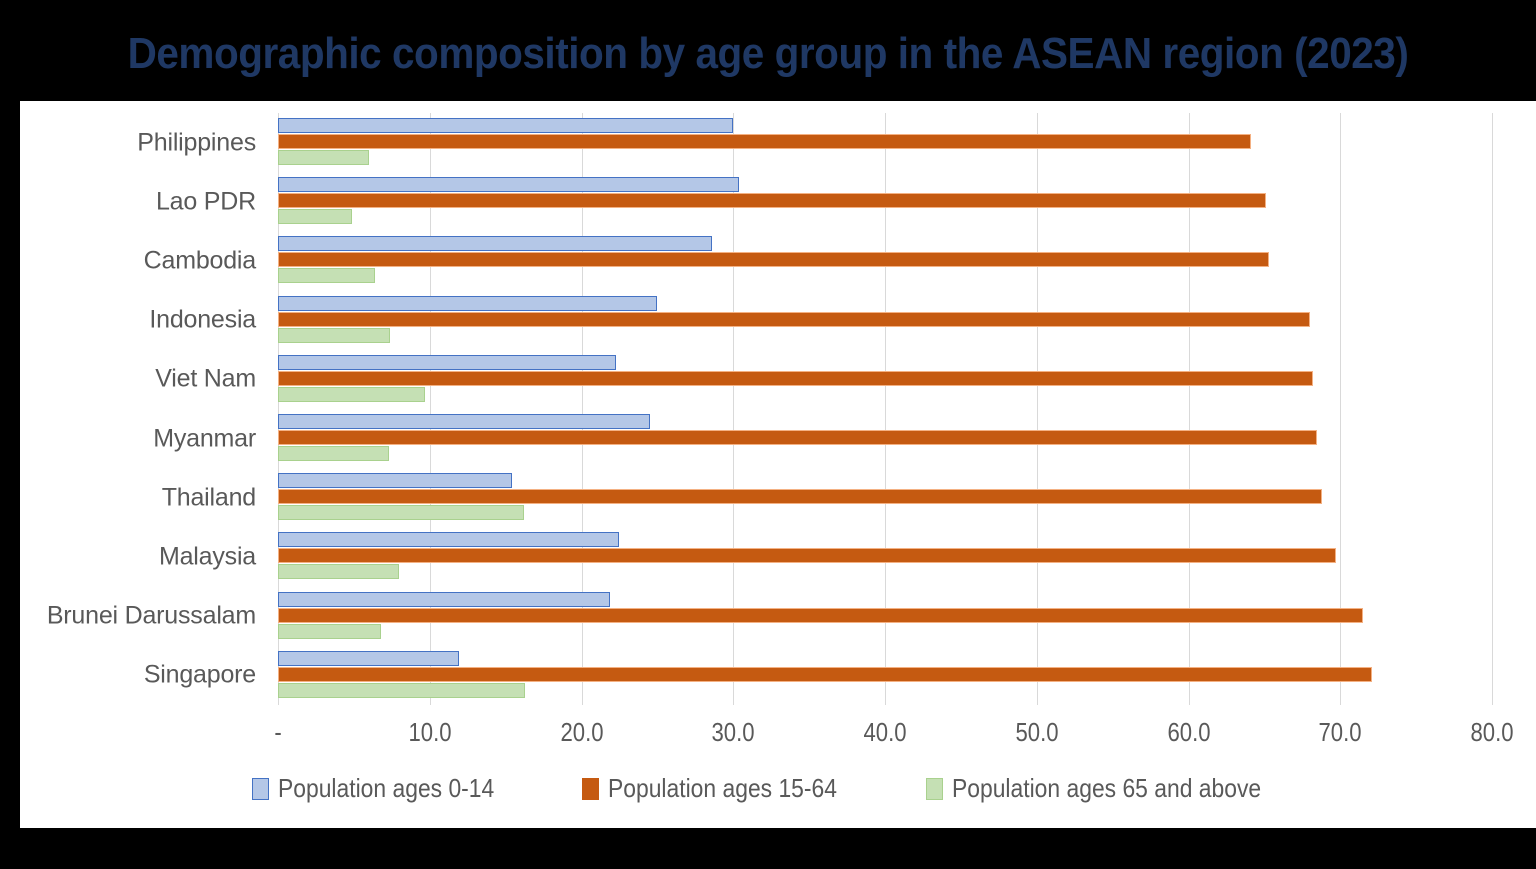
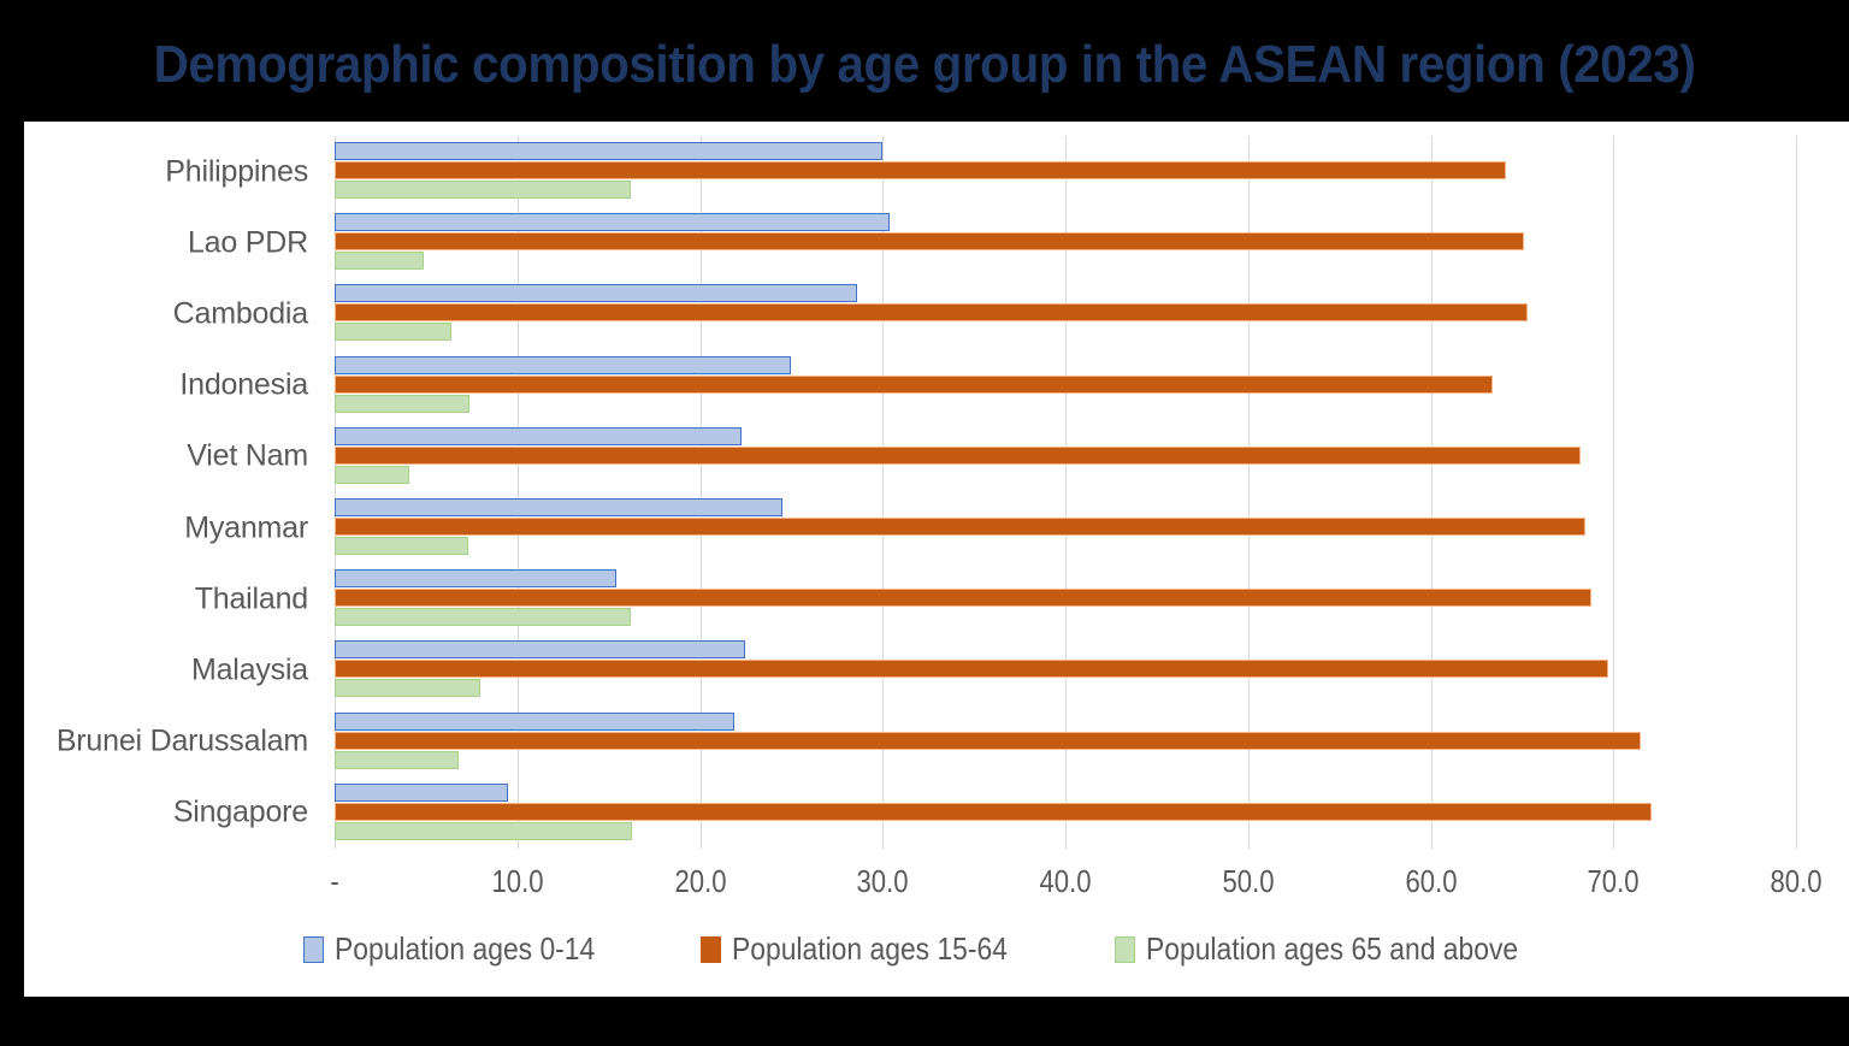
Population ages 65 and above/Philippines: 6.0 -> 16.2
Population ages 15-64/Indonesia: 68.0 -> 63.4
Population ages 65 and above/Viet Nam: 9.7 -> 4.1
Population ages 0-14/Singapore: 11.9 -> 9.5
